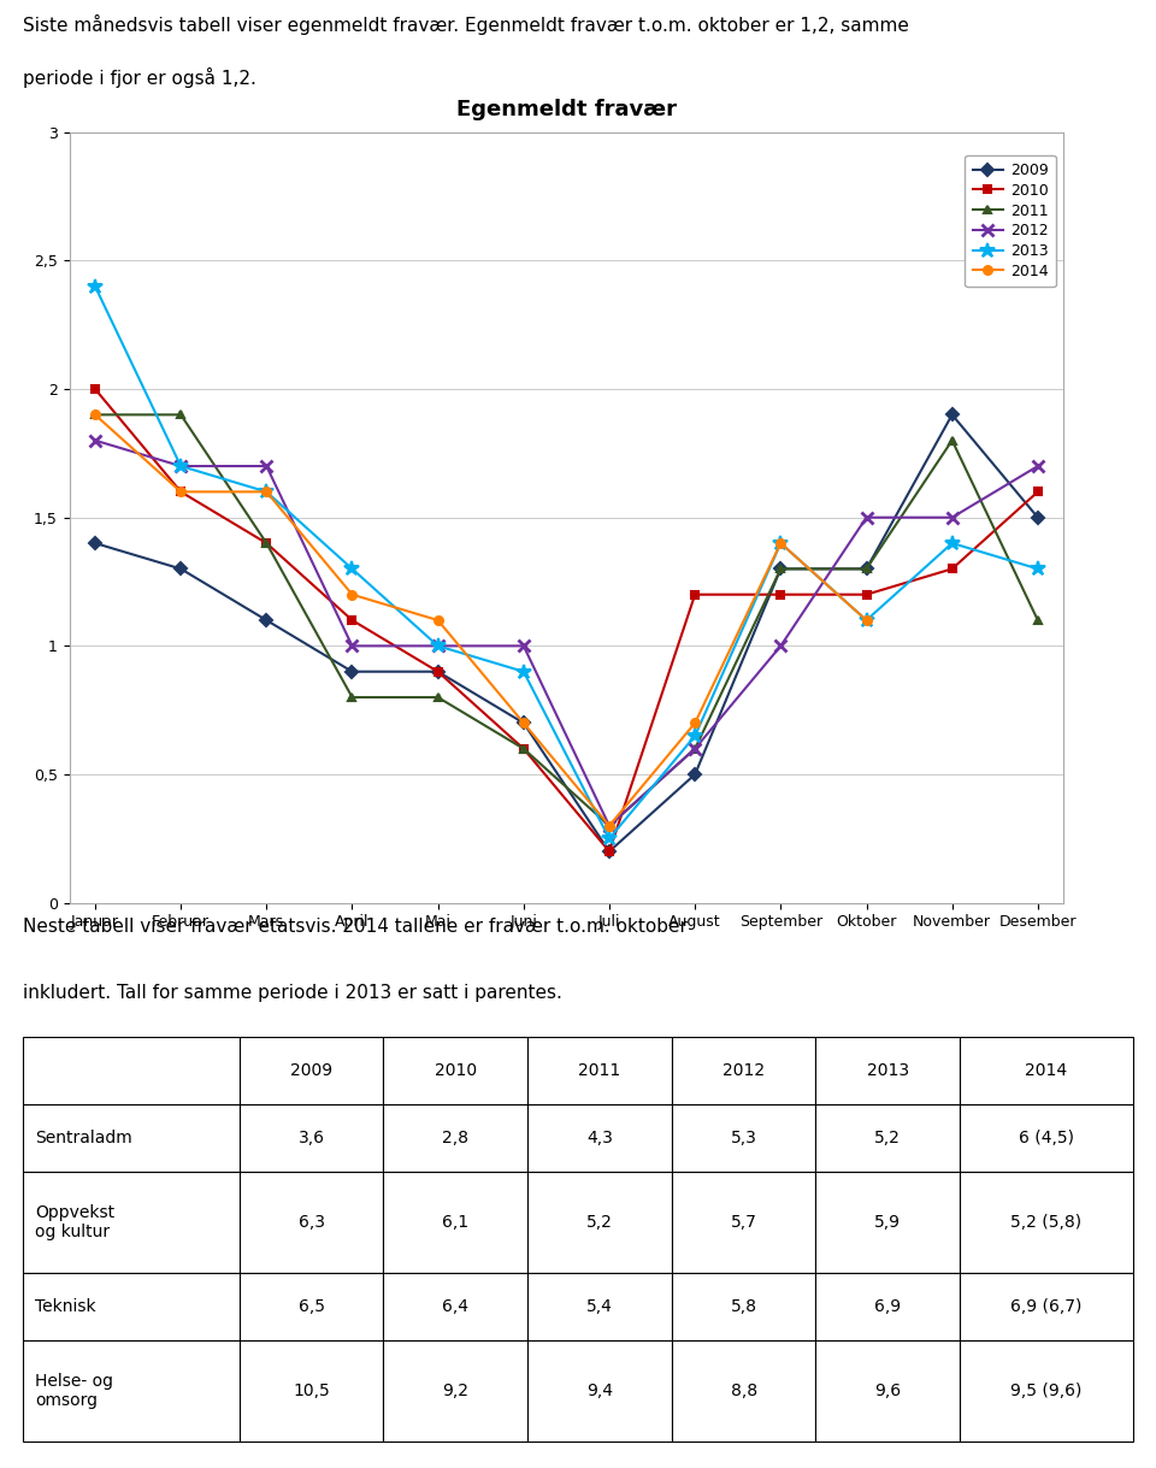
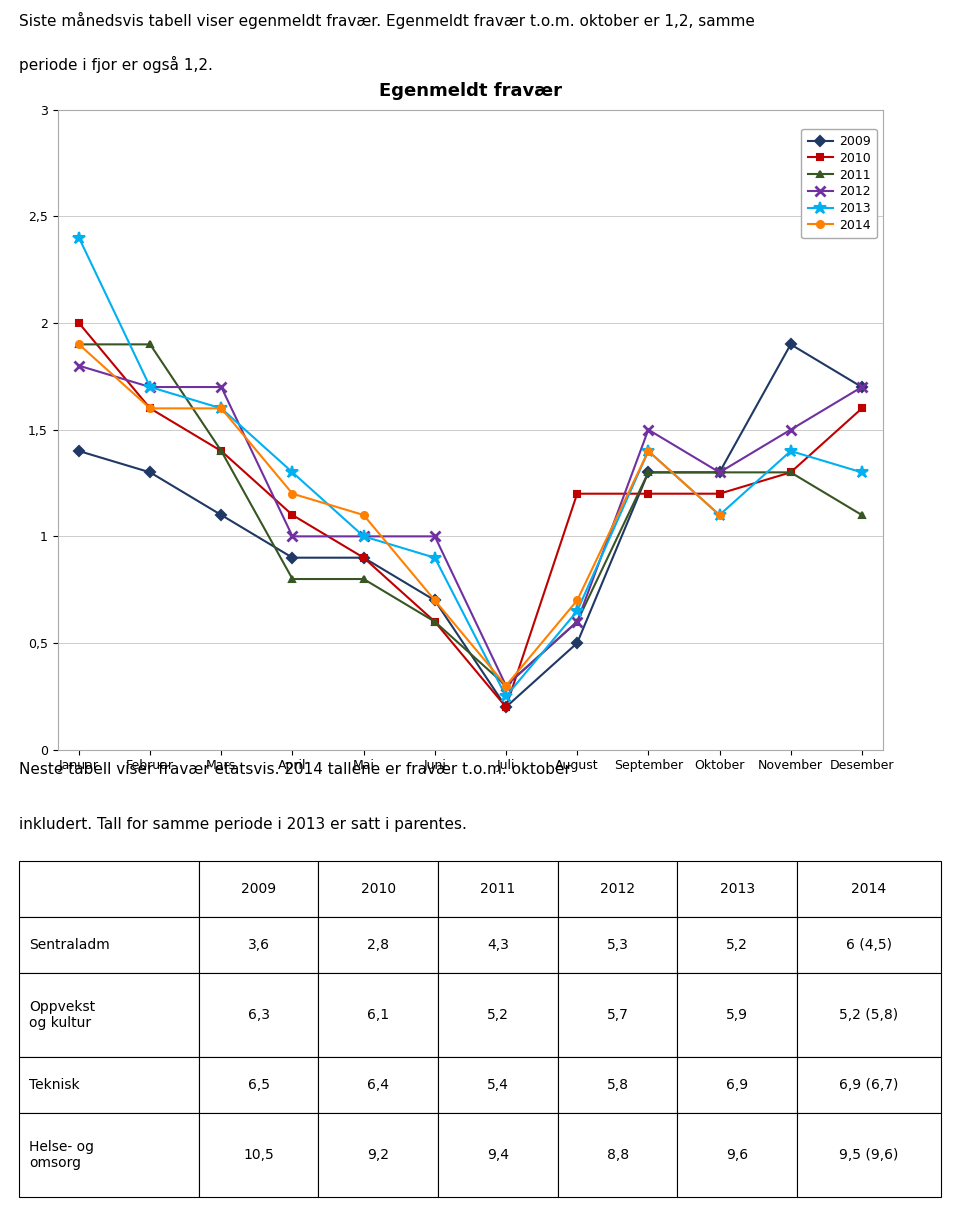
2012/September: 1,0 -> 1,5
2012/Oktober: 1,5 -> 1,3
2011/November: 1,8 -> 1,3
2009/Desember: 1,5 -> 1,7
